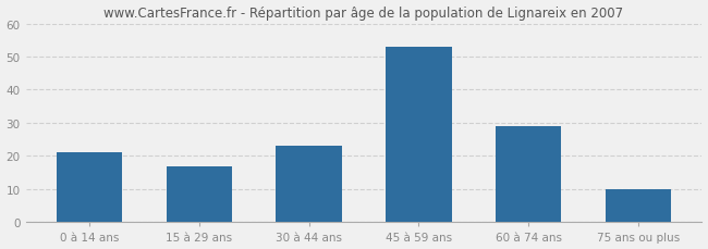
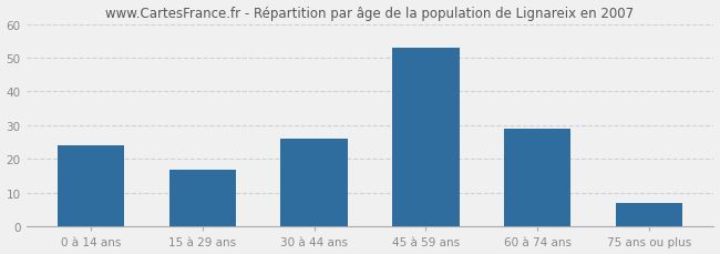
0 à 14 ans: 21 -> 24
30 à 44 ans: 23 -> 26
75 ans ou plus: 10 -> 7
